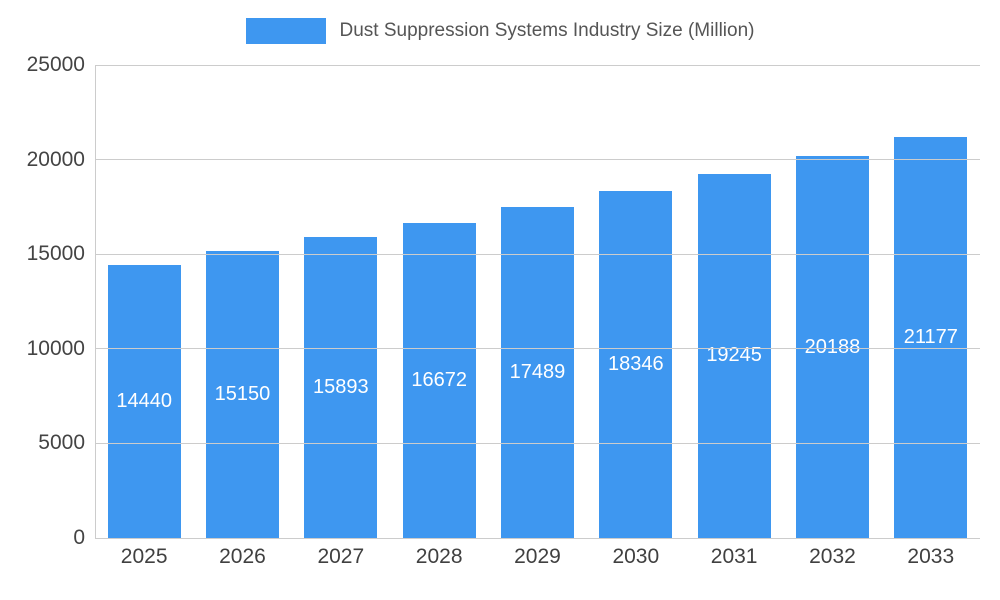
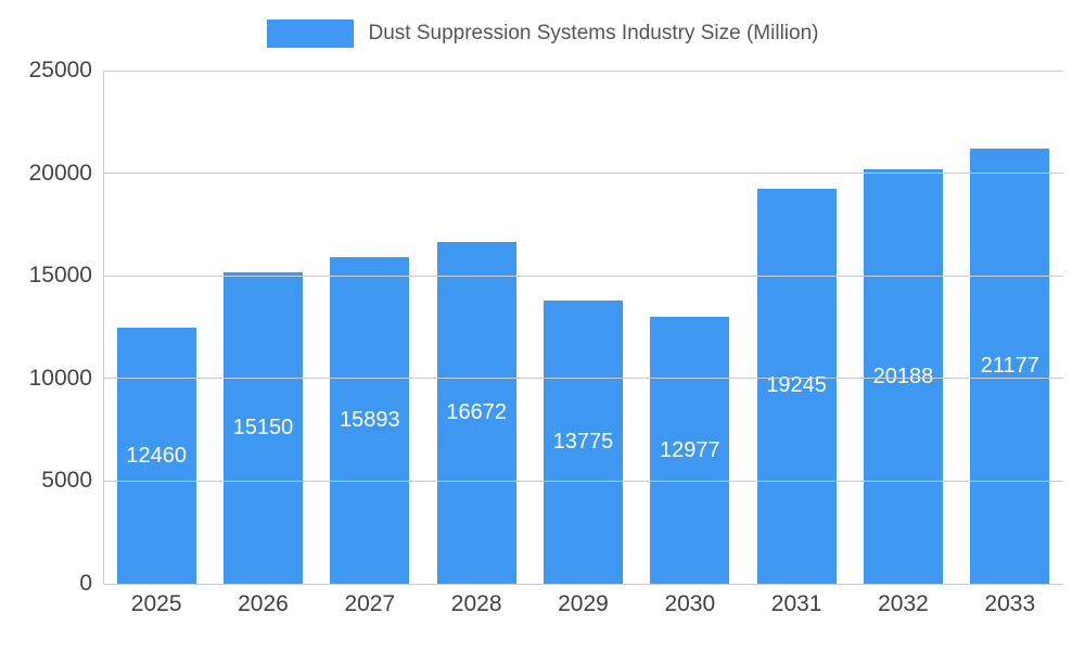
2025: 14440 -> 12460
2029: 17489 -> 13775
2030: 18346 -> 12977
